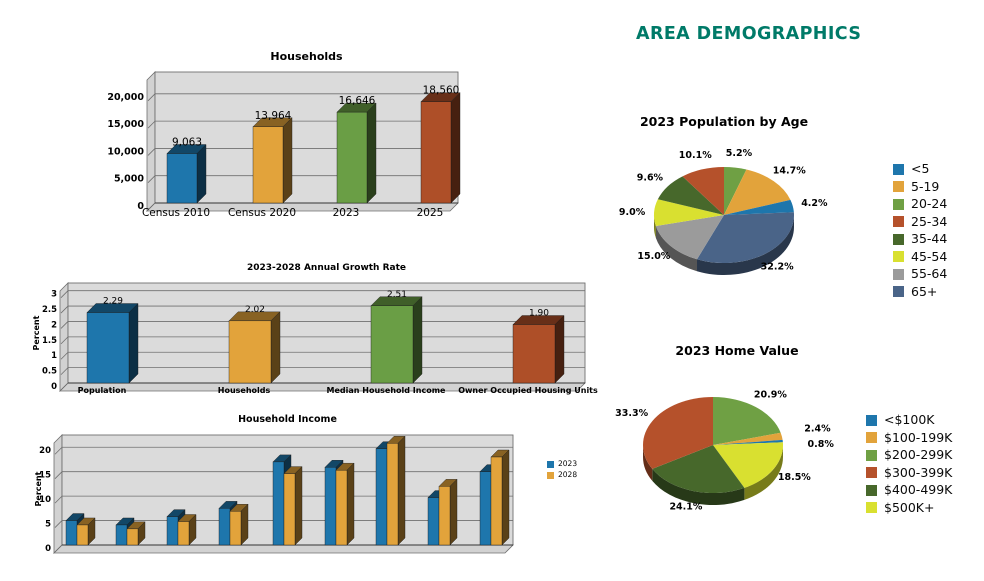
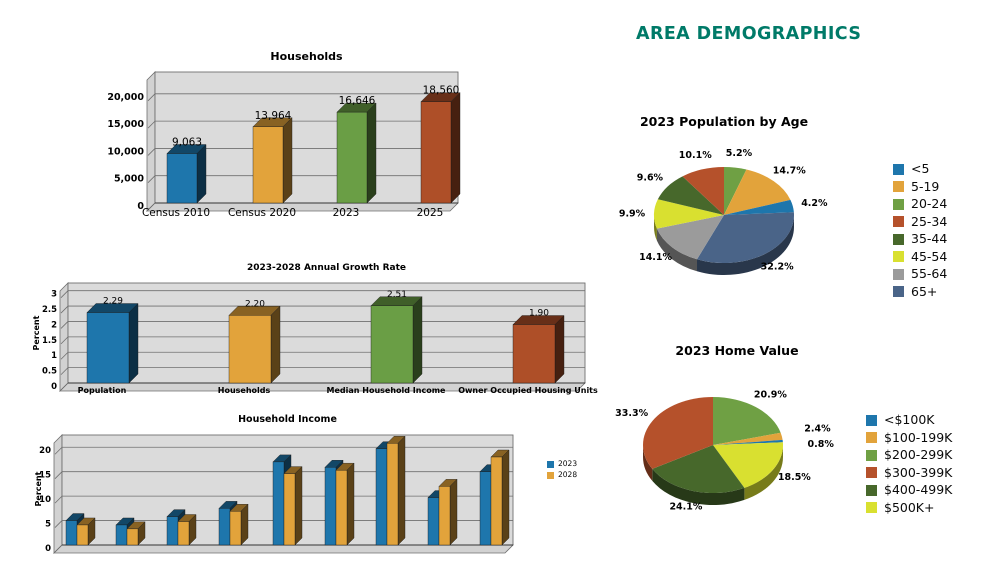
2023-2028 Annual Growth Rate/Households: 2.02 -> 2.20
2023 Population by Age/45-54: 9.0% -> 9.9%
2023 Population by Age/55-64: 15.0% -> 14.1%
